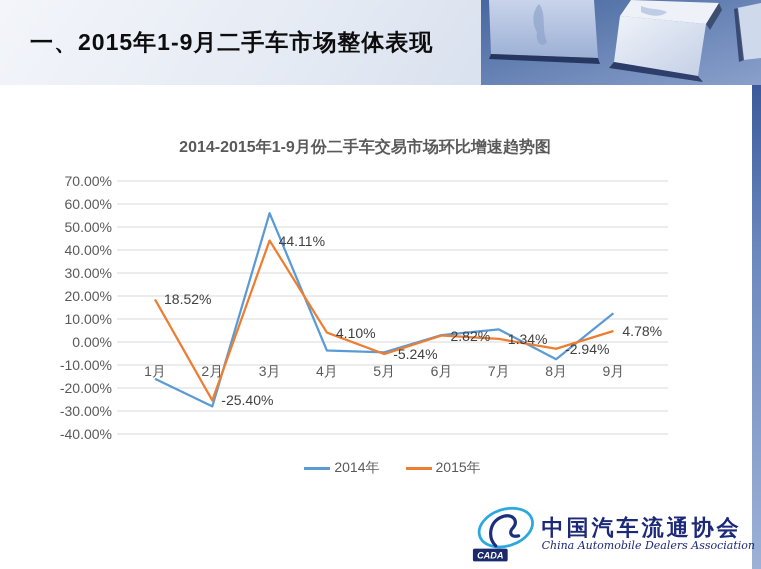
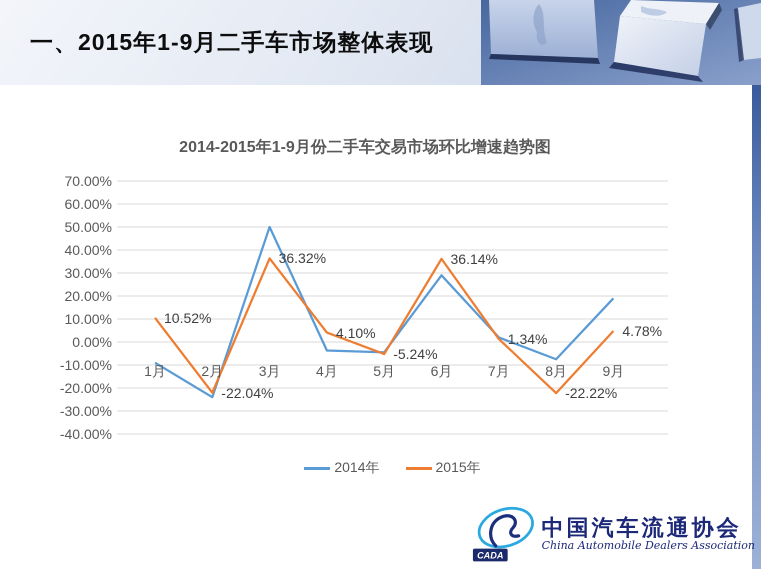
2014年/1月: -16% -> -9%
2015年/1月: 18.52% -> 10.52%
2014年/2月: -28% -> -24%
2015年/2月: -25.40% -> -22.04%
2014年/3月: 56% -> 50%
2015年/3月: 44.11% -> 36.32%
2014年/6月: 3% -> 29%
2015年/6月: 2.82% -> 36.14%
2014年/7月: 6% -> 2%
2015年/8月: -2.94% -> -22.22%
2014年/9月: 12% -> 19%
